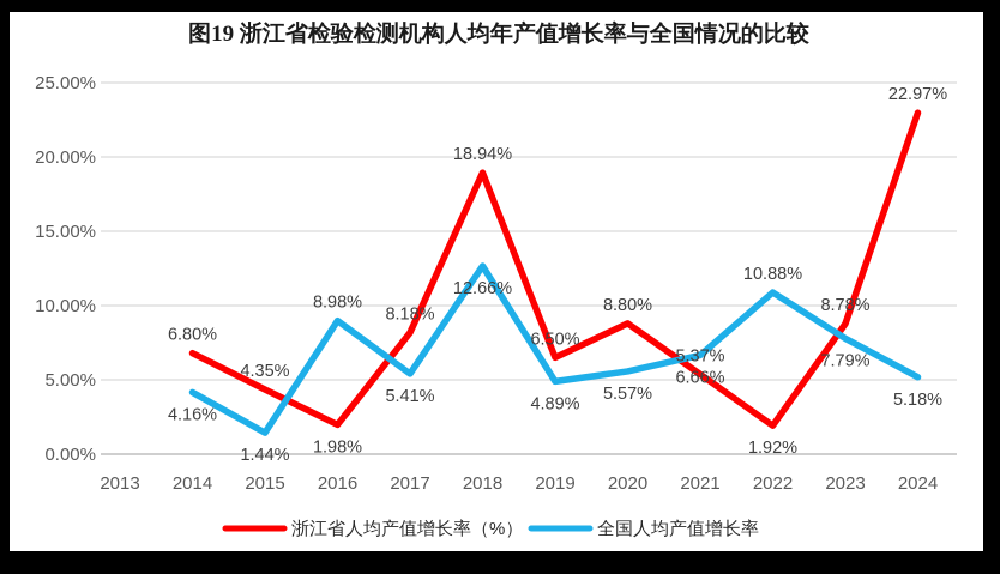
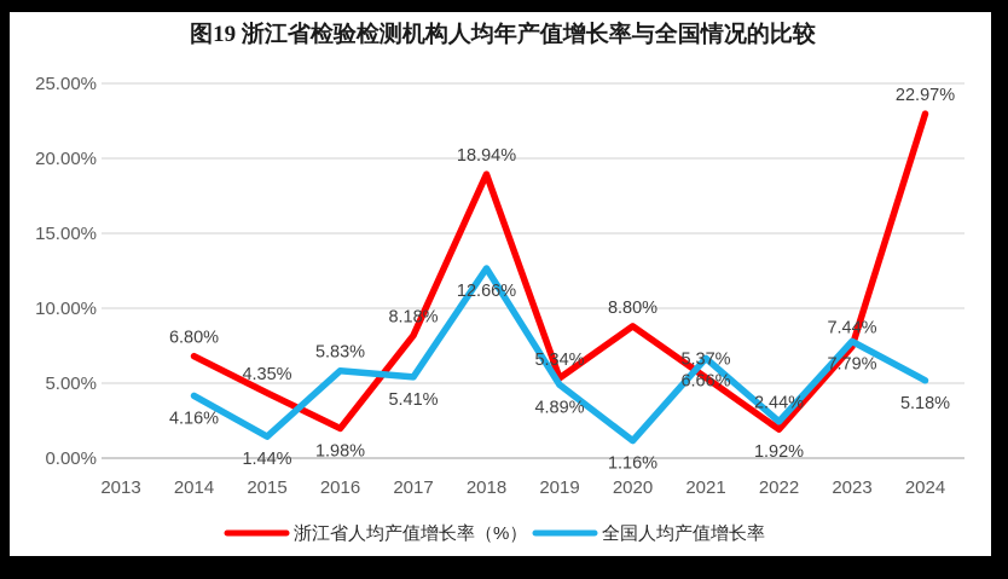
全国人均产值增长率/2016: 8.98% -> 5.83%
浙江省人均产值增长率（%）/2019: 6.50% -> 5.34%
全国人均产值增长率/2020: 5.57% -> 1.16%
全国人均产值增长率/2022: 10.88% -> 2.44%
浙江省人均产值增长率（%）/2023: 8.78% -> 7.44%
